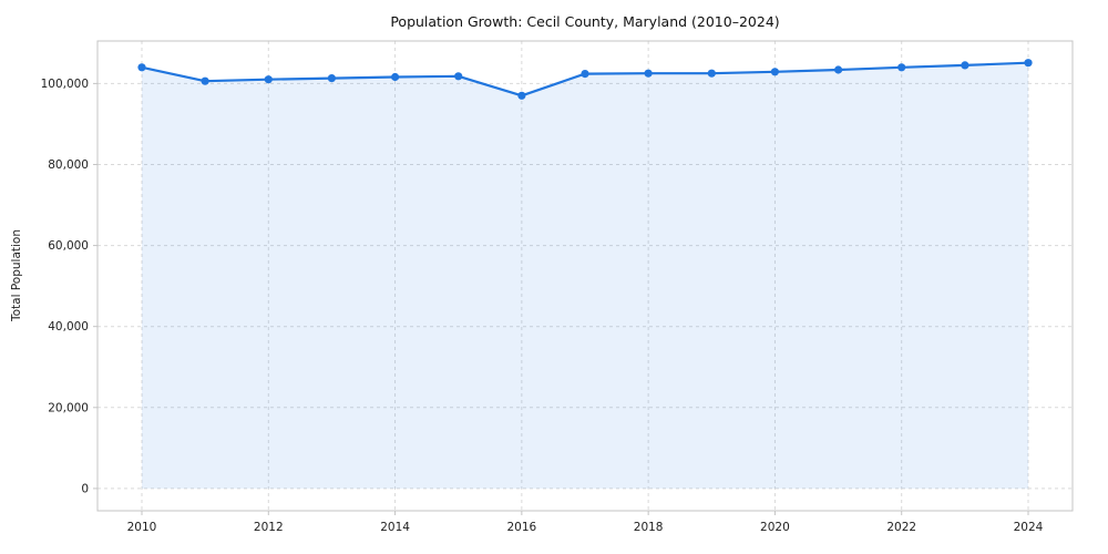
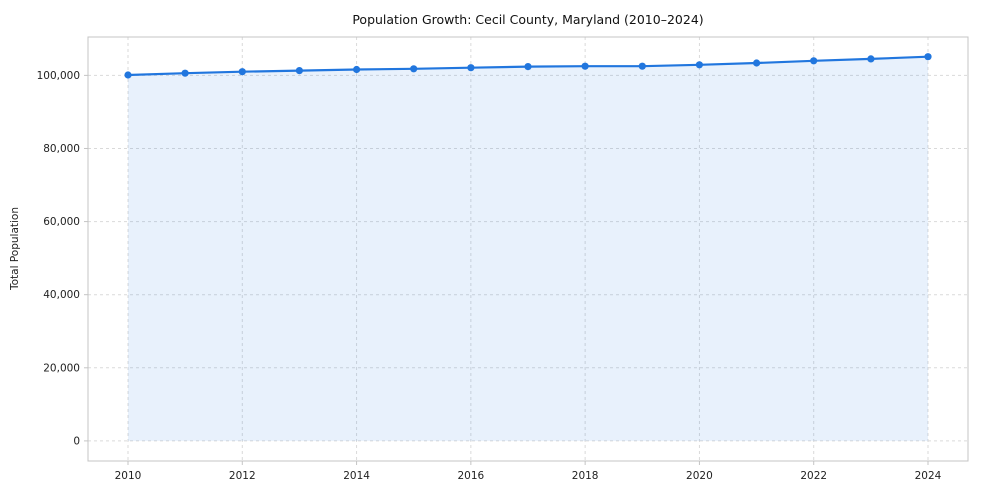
2010: 104000 -> 100000
2016: 97000 -> 102000
